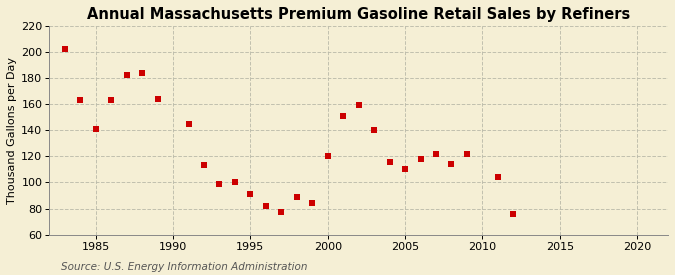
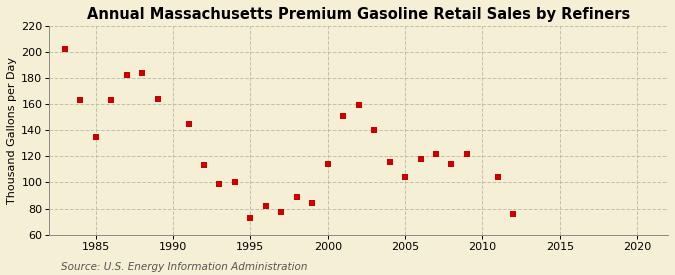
1985: 141 -> 135
1995: 91 -> 73
2000: 120 -> 114
2005: 110 -> 104
